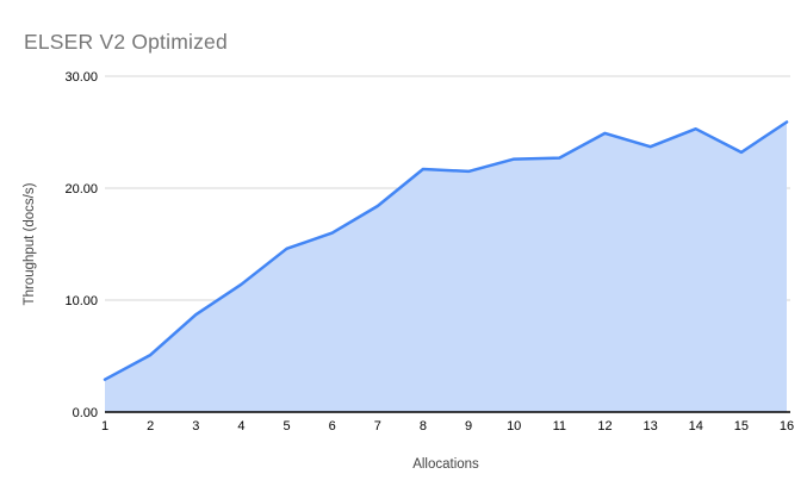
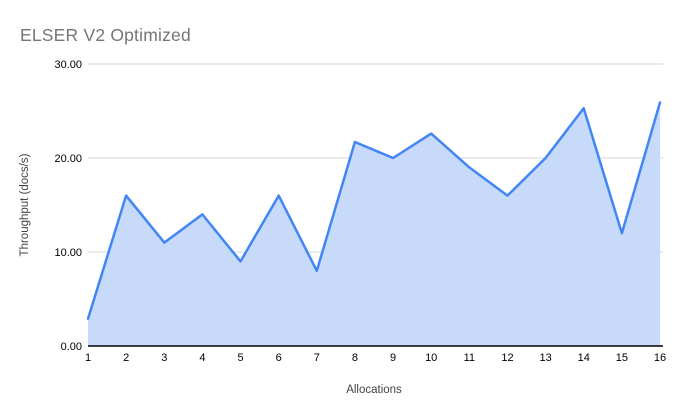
2: 5 -> 16
3: 9 -> 11
4: 11 -> 14
5: 15 -> 9
7: 18 -> 8
9: 22 -> 20
11: 23 -> 19
12: 25 -> 16
13: 24 -> 20
15: 23 -> 12
